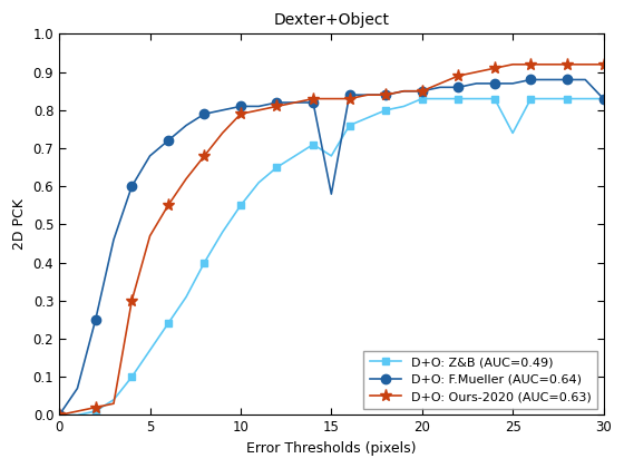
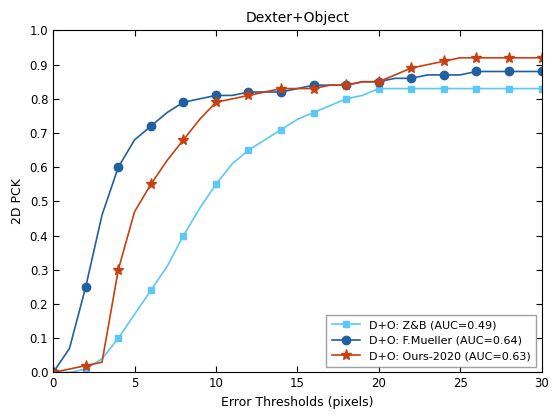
D+O: Z&B (AUC=0.49)/15: 0.68 -> 0.74
D+O: F.Mueller (AUC=0.64)/15: 0.58 -> 0.83
D+O: Z&B (AUC=0.49)/25: 0.74 -> 0.83
D+O: F.Mueller (AUC=0.64)/30: 0.83 -> 0.88
